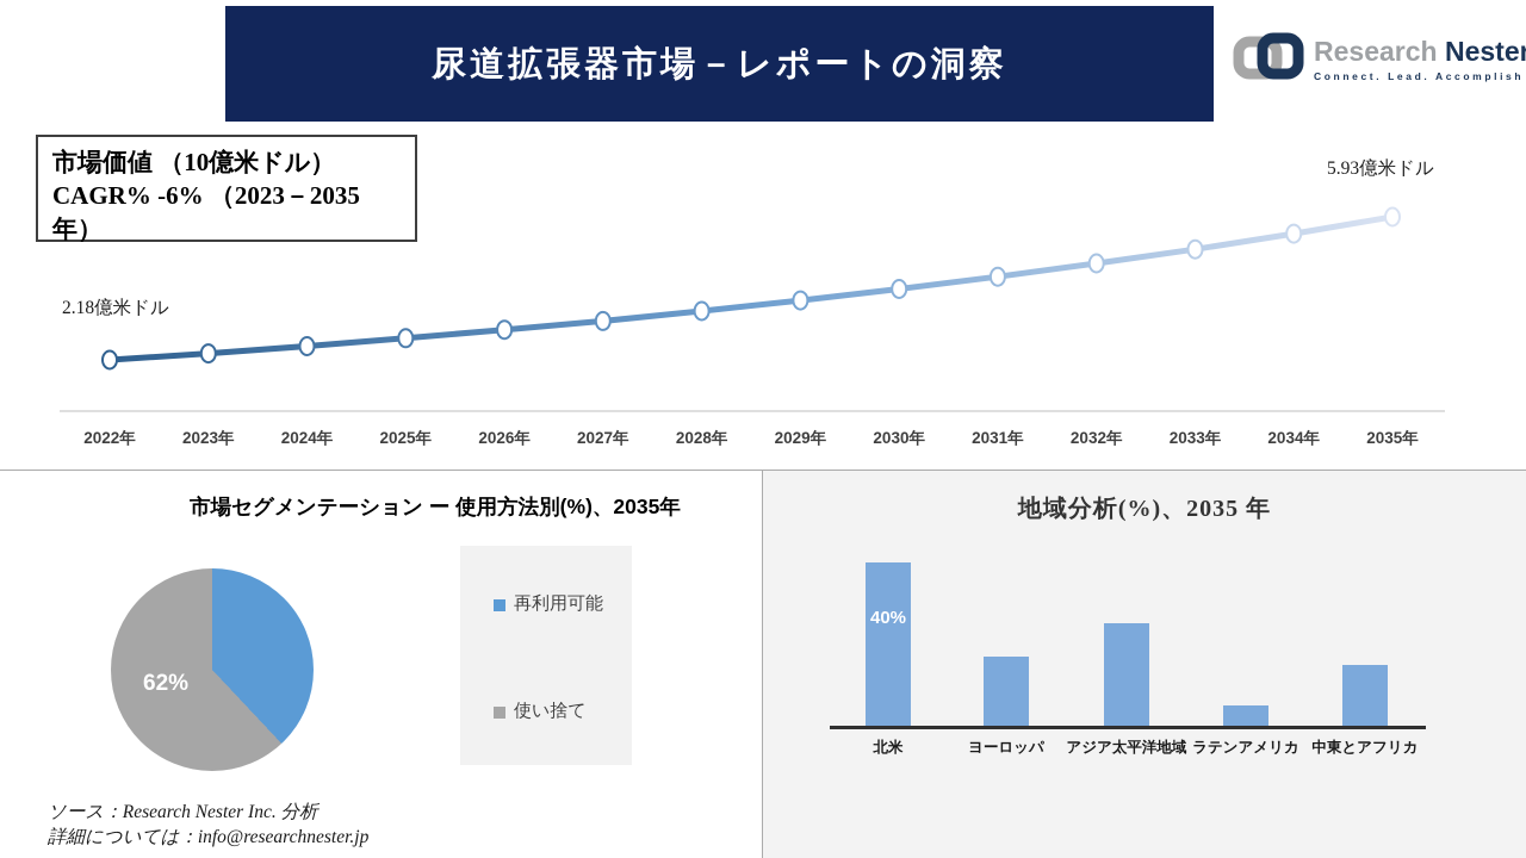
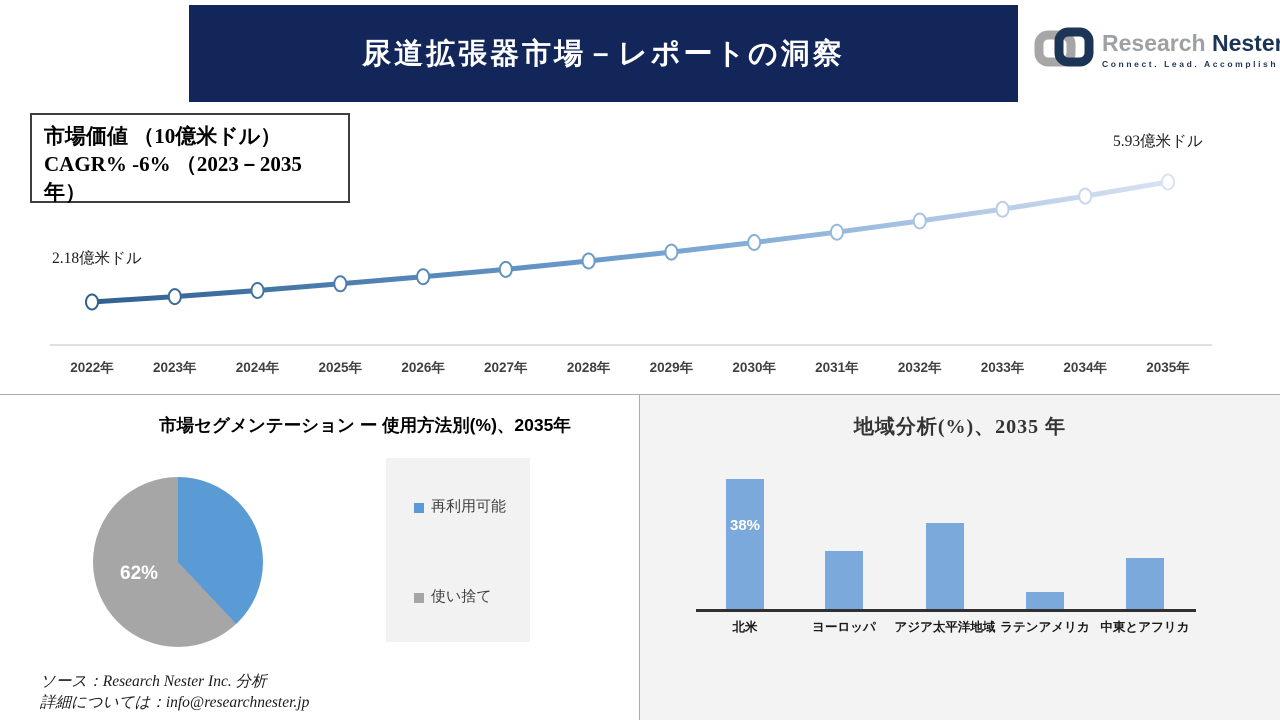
地域分析(%)、2035 年/北米: 40% -> 38%
